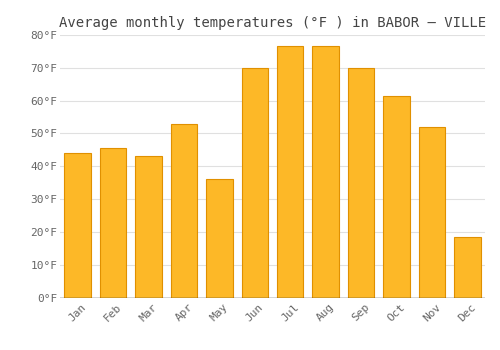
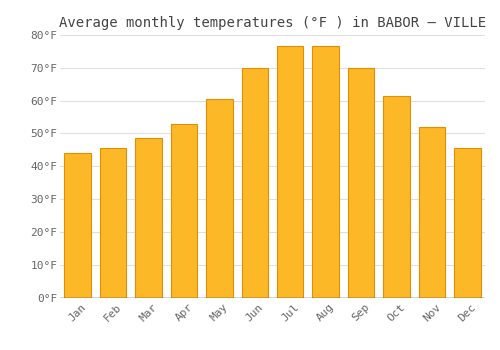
Mar: 43.0°F -> 48.5°F
May: 36.0°F -> 60.5°F
Dec: 18.5°F -> 45.5°F
